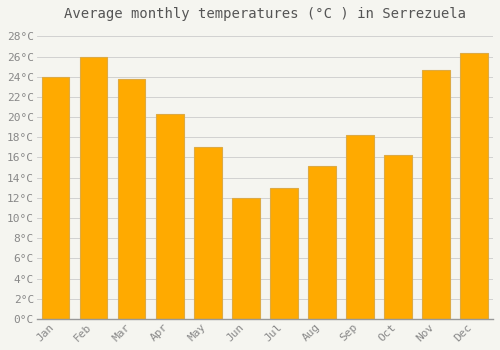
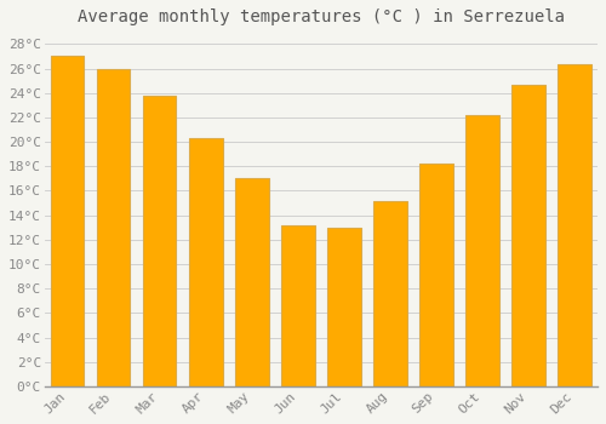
Jan: 24.0°C -> 27.0°C
Jun: 12.0°C -> 13.2°C
Oct: 16.2°C -> 22.2°C
